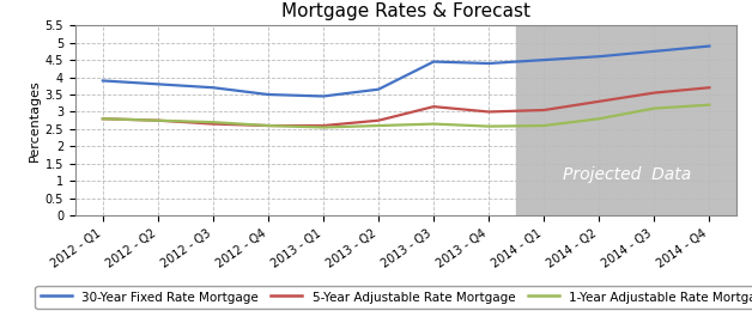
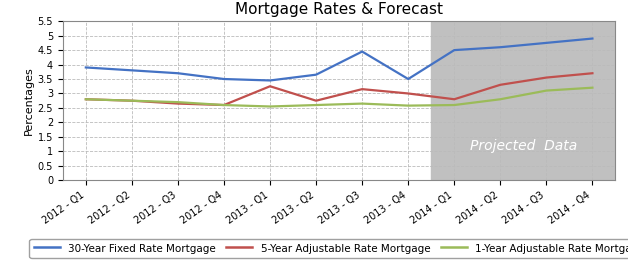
5-Year Adjustable Rate Mortgage/2013 - Q1: 2.60 -> 3.25
30-Year Fixed Rate Mortgage/2013 - Q4: 4.40 -> 3.50
5-Year Adjustable Rate Mortgage/2014 - Q1: 3.05 -> 2.80
